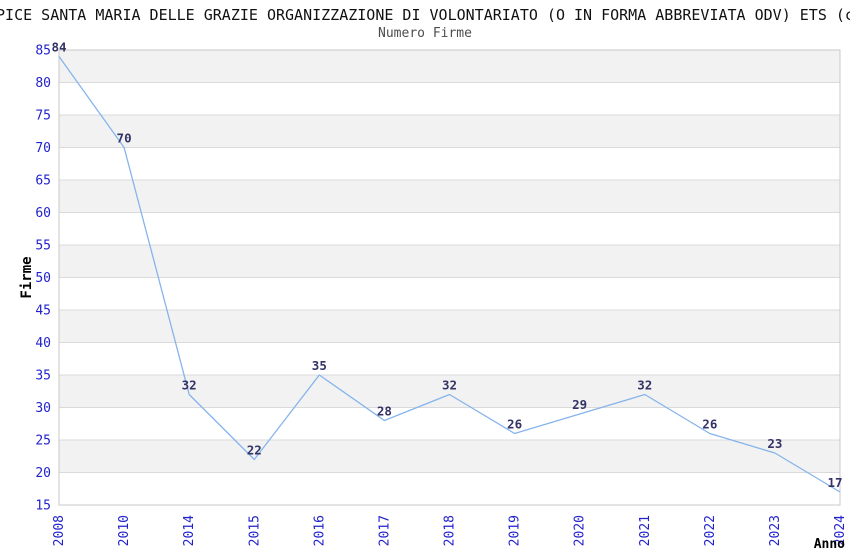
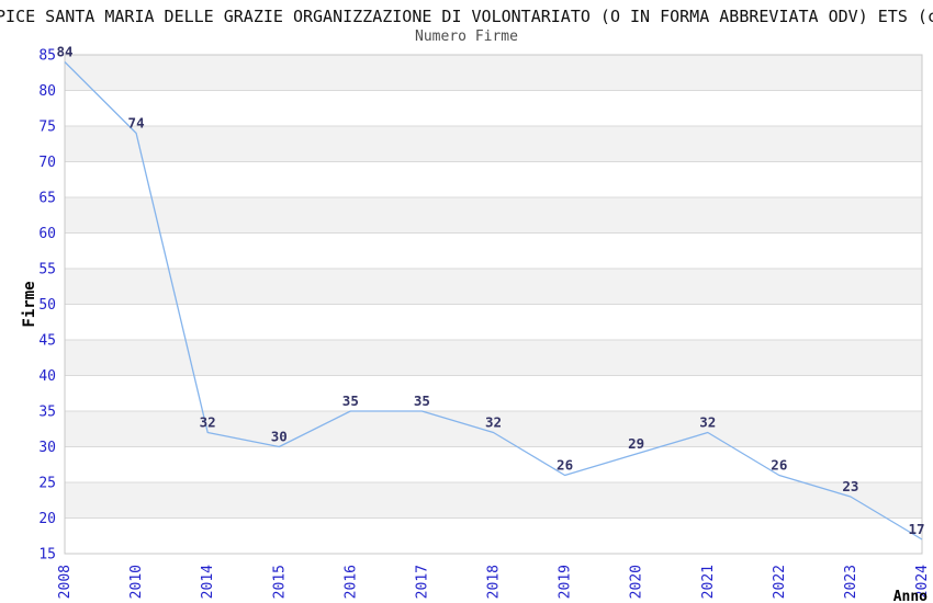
2010: 70 -> 74
2015: 22 -> 30
2017: 28 -> 35
